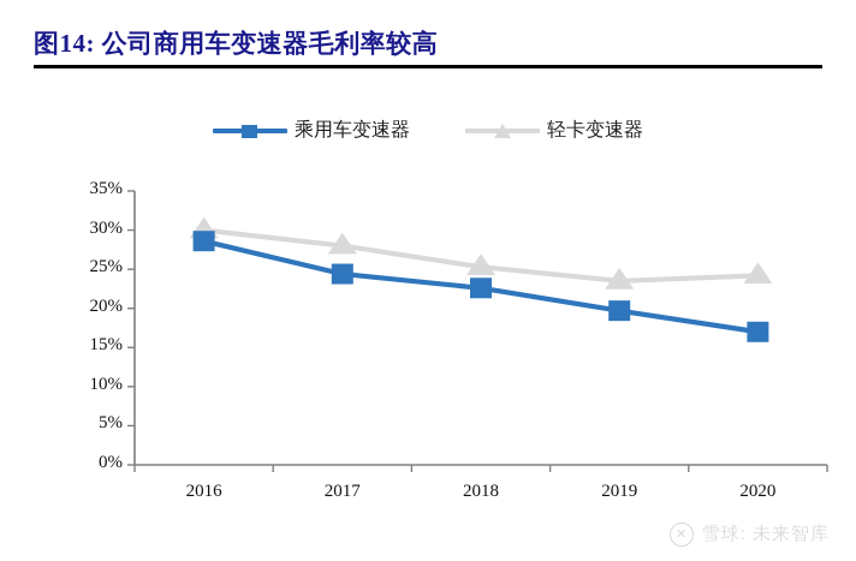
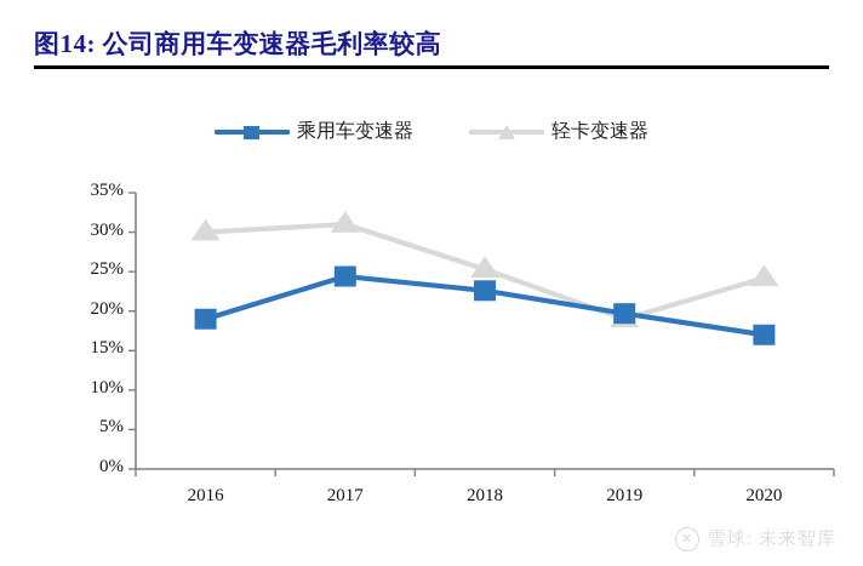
乘用车变速器/2016: 29% -> 19%
轻卡变速器/2017: 28% -> 31%
轻卡变速器/2019: 24% -> 19%
